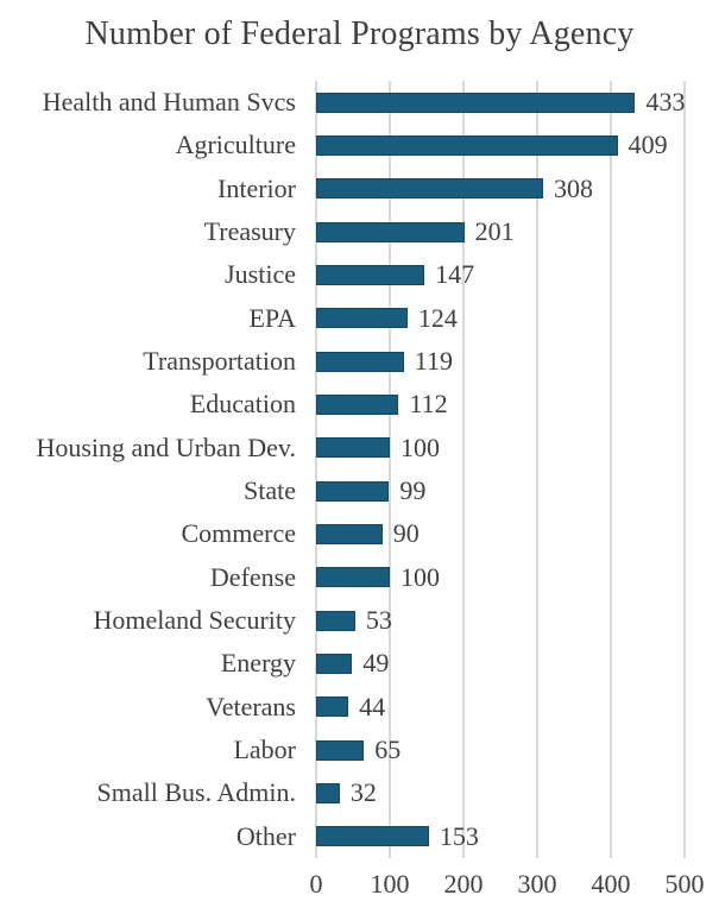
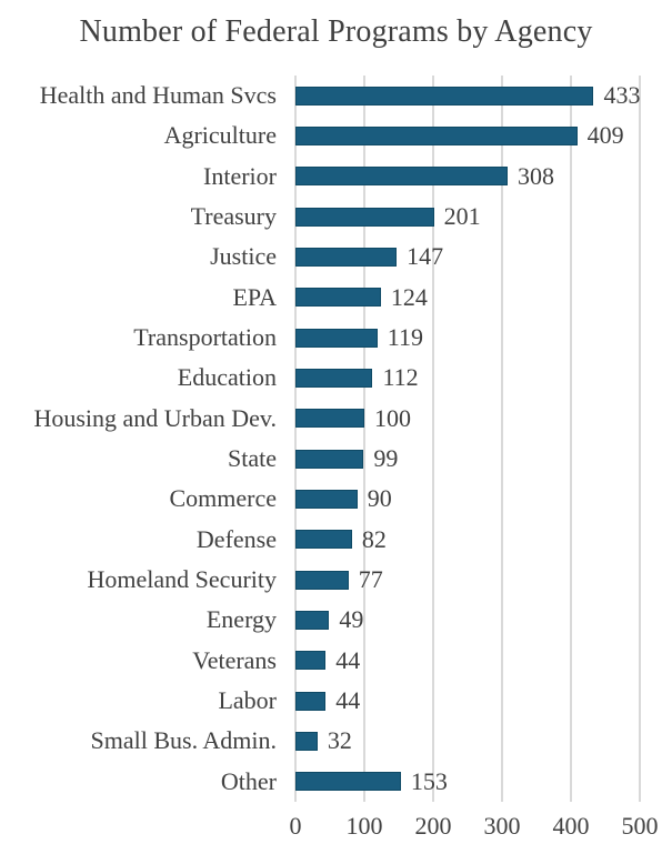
Defense: 100 -> 82
Homeland Security: 53 -> 77
Labor: 65 -> 44
